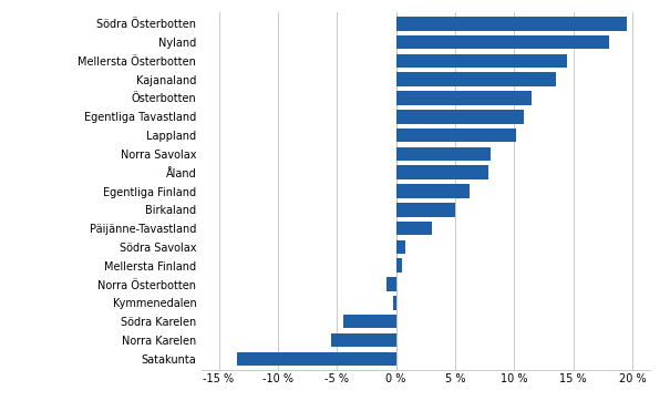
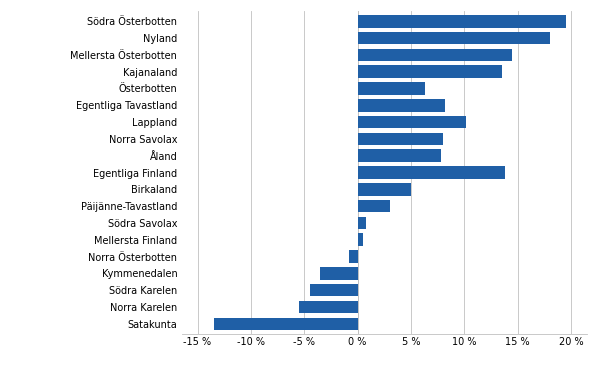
Österbotten: 11.5 % -> 6.3 %
Egentliga Tavastland: 10.8 % -> 8.2 %
Egentliga Finland: 6.2 % -> 13.8 %
Kymmenedalen: -0.2 % -> -3.5 %
